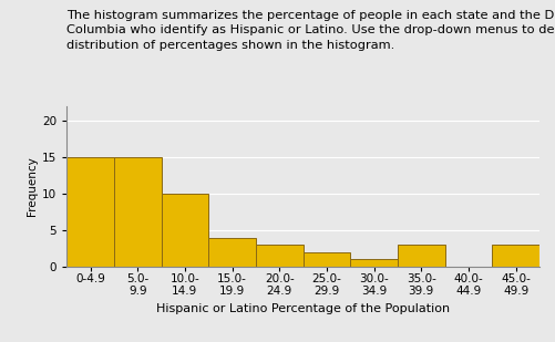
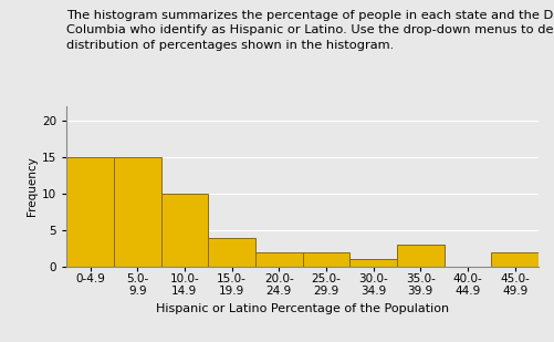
20.0- 24.9: 3 -> 2
45.0- 49.9: 3 -> 2
